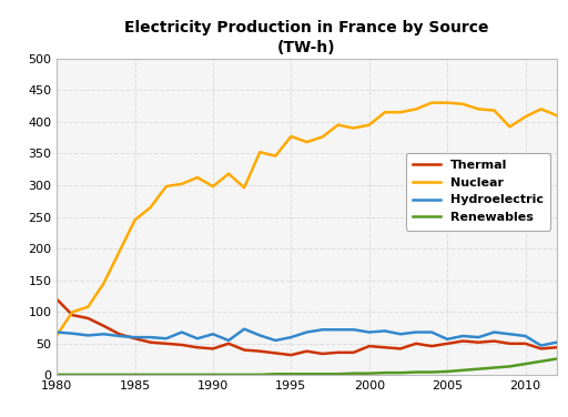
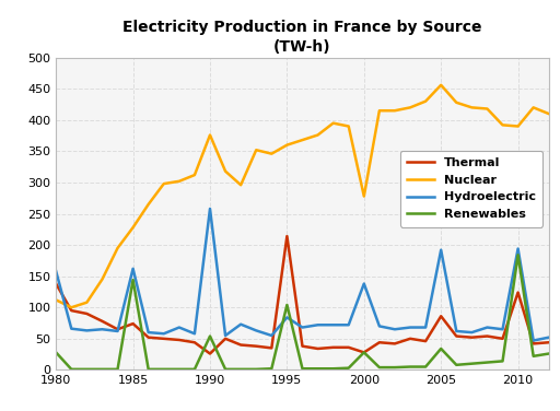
Thermal/1980: 120 -> 138
Nuclear/1980: 63 -> 112
Hydroelectric/1980: 68 -> 158
Renewables/1980: 1 -> 28
Thermal/1985: 58 -> 74
Nuclear/1985: 245 -> 228
Hydroelectric/1985: 60 -> 162
Renewables/1985: 1 -> 144
Thermal/1990: 42 -> 26
Nuclear/1990: 298 -> 376
Hydroelectric/1990: 65 -> 258
Renewables/1990: 1 -> 54
Thermal/1995: 32 -> 214
Nuclear/1995: 377 -> 360
Hydroelectric/1995: 60 -> 84
Renewables/1995: 2 -> 104
Thermal/2000: 46 -> 28
Nuclear/2000: 395 -> 278
Hydroelectric/2000: 68 -> 138
Renewables/2000: 3 -> 28
Thermal/2005: 50 -> 86
Nuclear/2005: 430 -> 456
Hydroelectric/2005: 57 -> 192
Renewables/2005: 6 -> 34
Thermal/2010: 50 -> 124
Nuclear/2010: 408 -> 390
Hydroelectric/2010: 62 -> 194
Renewables/2010: 18 -> 184
